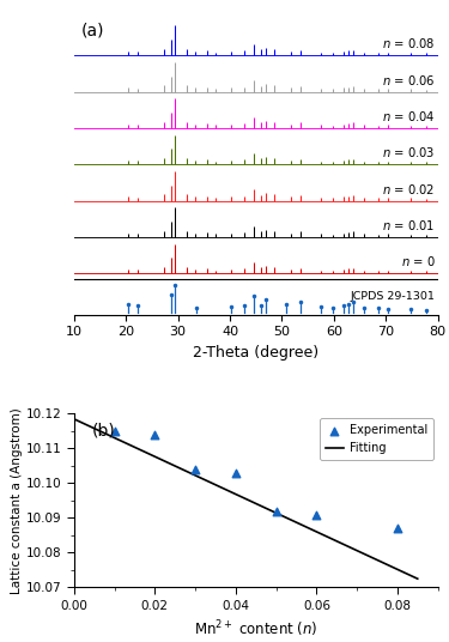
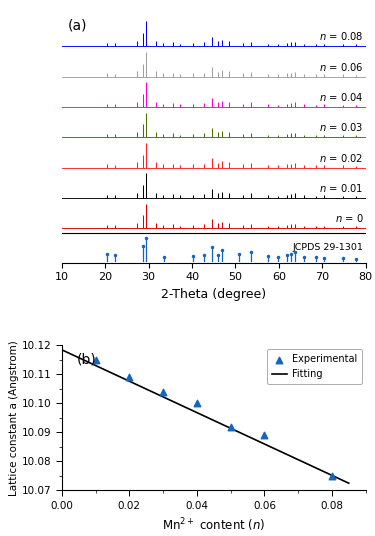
0.02: 10.114 -> 10.109
0.04: 10.103 -> 10.100
0.06: 10.091 -> 10.089
0.08: 10.087 -> 10.075
